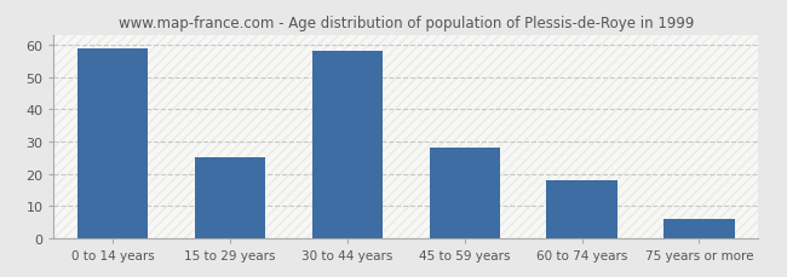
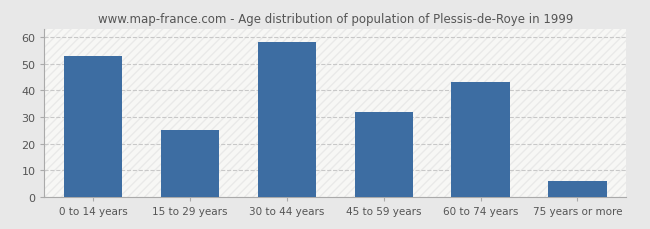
0 to 14 years: 59 -> 53
45 to 59 years: 28 -> 32
60 to 74 years: 18 -> 43
